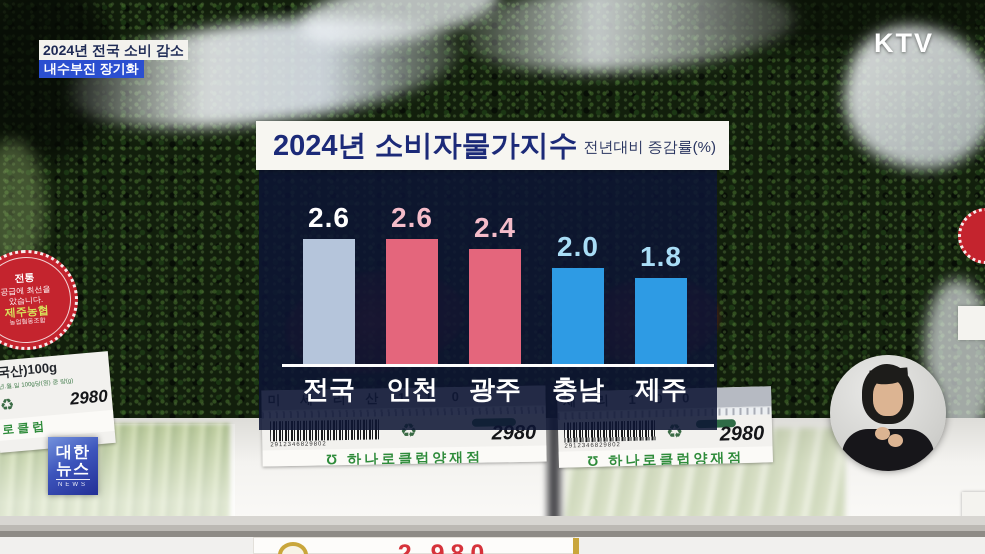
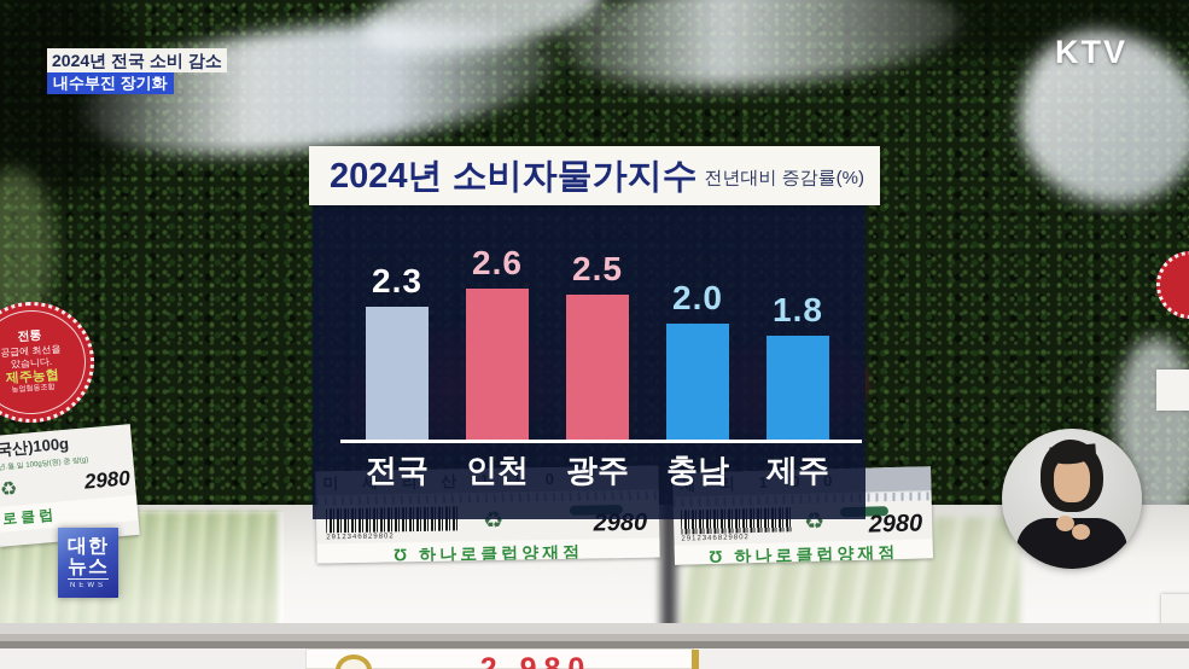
전국: 2.6 -> 2.3
광주: 2.4 -> 2.5
